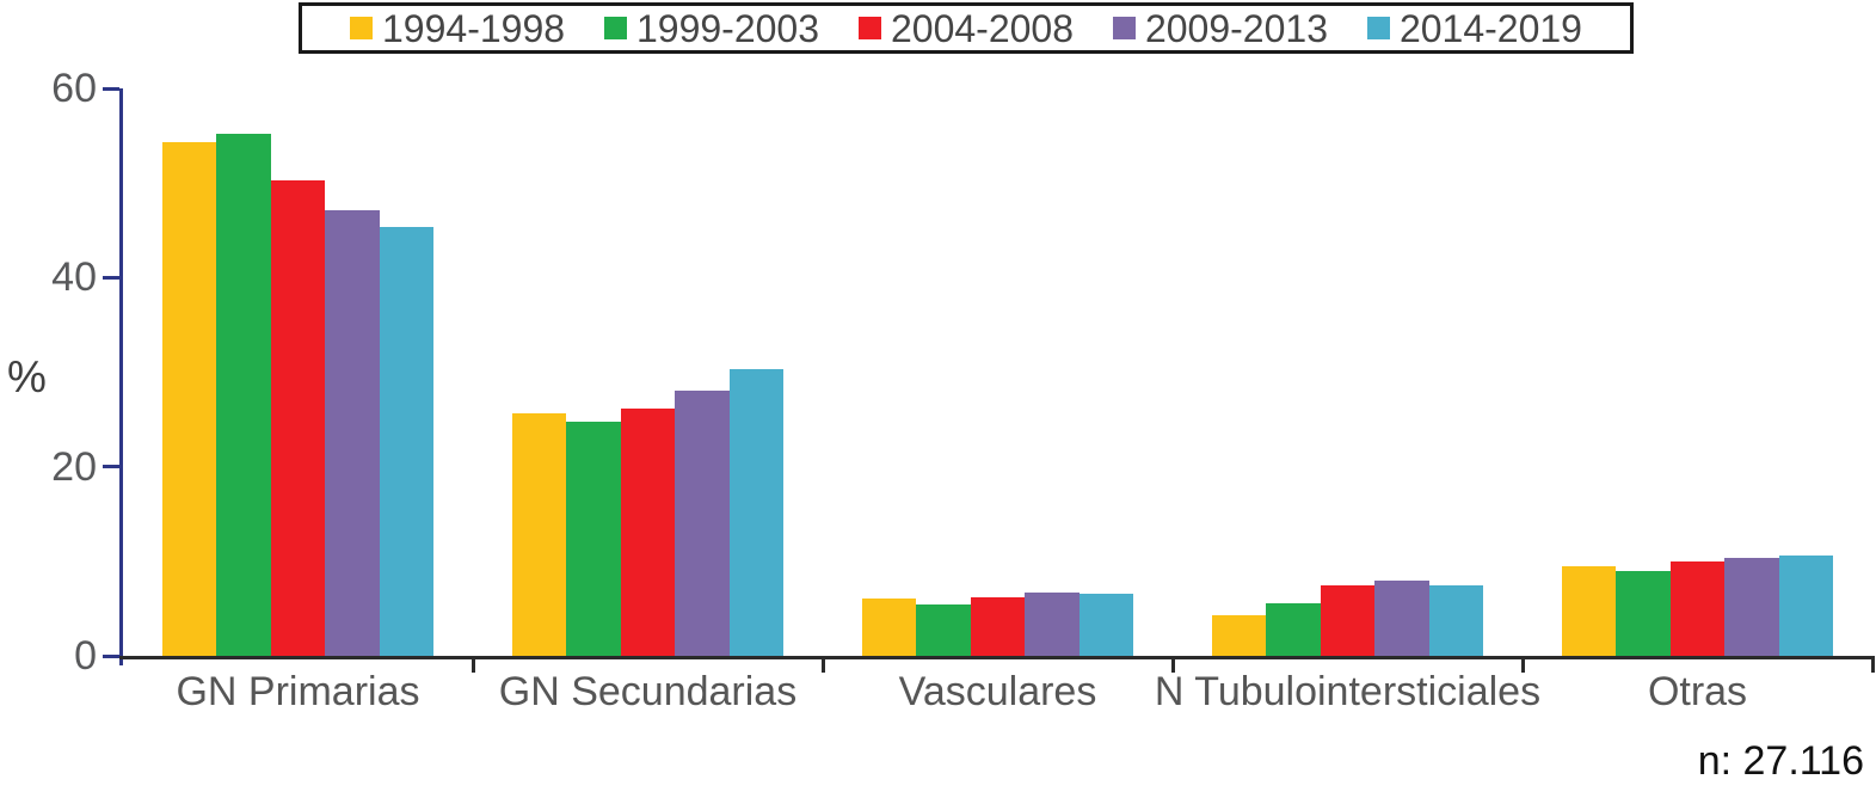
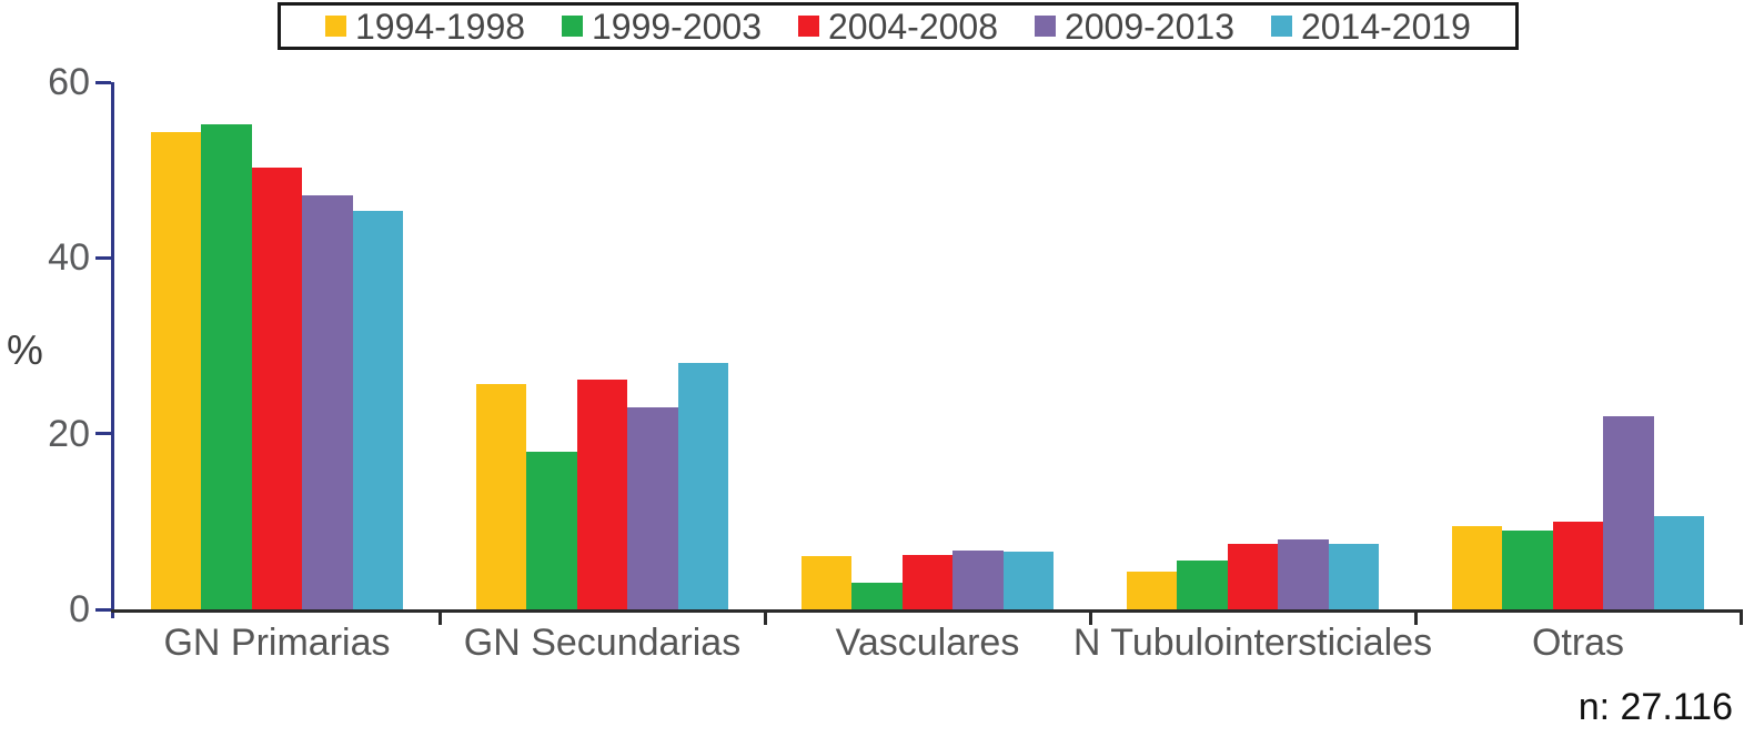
1999-2003/GN Secundarias: 25 -> 18
2009-2013/GN Secundarias: 28 -> 23
2014-2019/GN Secundarias: 30 -> 28
1999-2003/Vasculares: 5 -> 3
2009-2013/Otras: 10 -> 22
